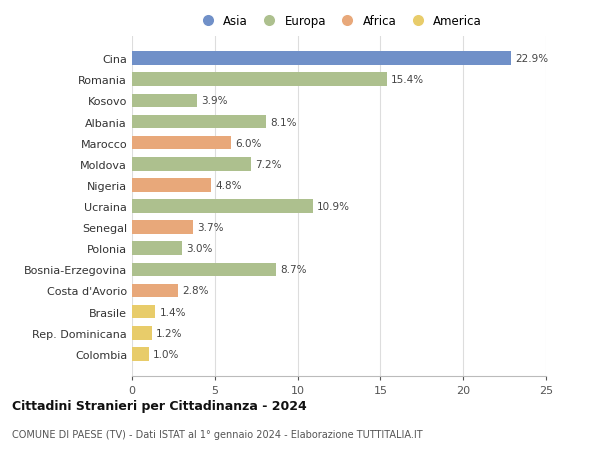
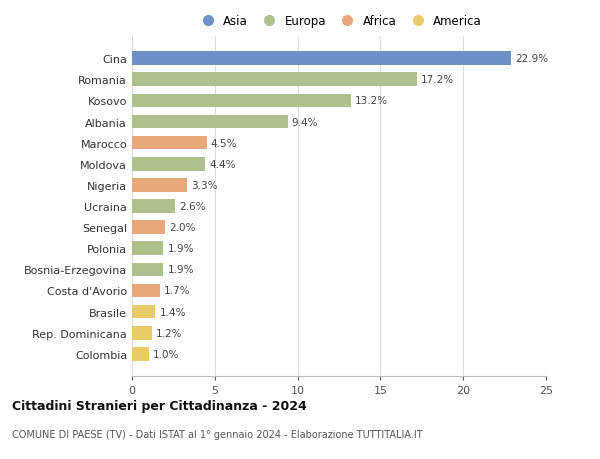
Romania: 15.4% -> 17.2%
Kosovo: 3.9% -> 13.2%
Albania: 8.1% -> 9.4%
Marocco: 6.0% -> 4.5%
Moldova: 7.2% -> 4.4%
Nigeria: 4.8% -> 3.3%
Ucraina: 10.9% -> 2.6%
Senegal: 3.7% -> 2.0%
Polonia: 3.0% -> 1.9%
Bosnia-Erzegovina: 8.7% -> 1.9%
Costa d'Avorio: 2.8% -> 1.7%
